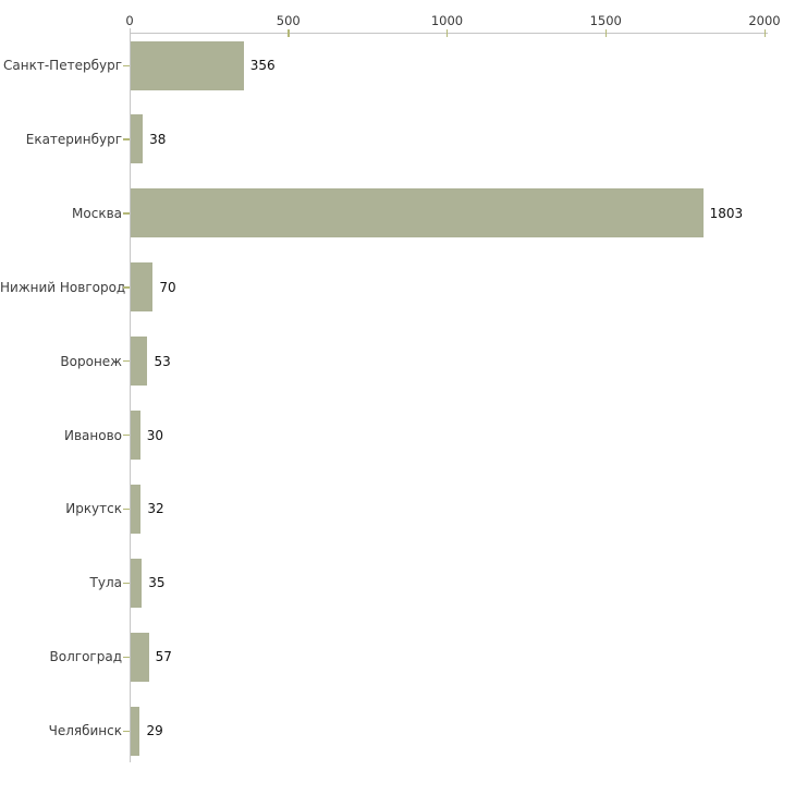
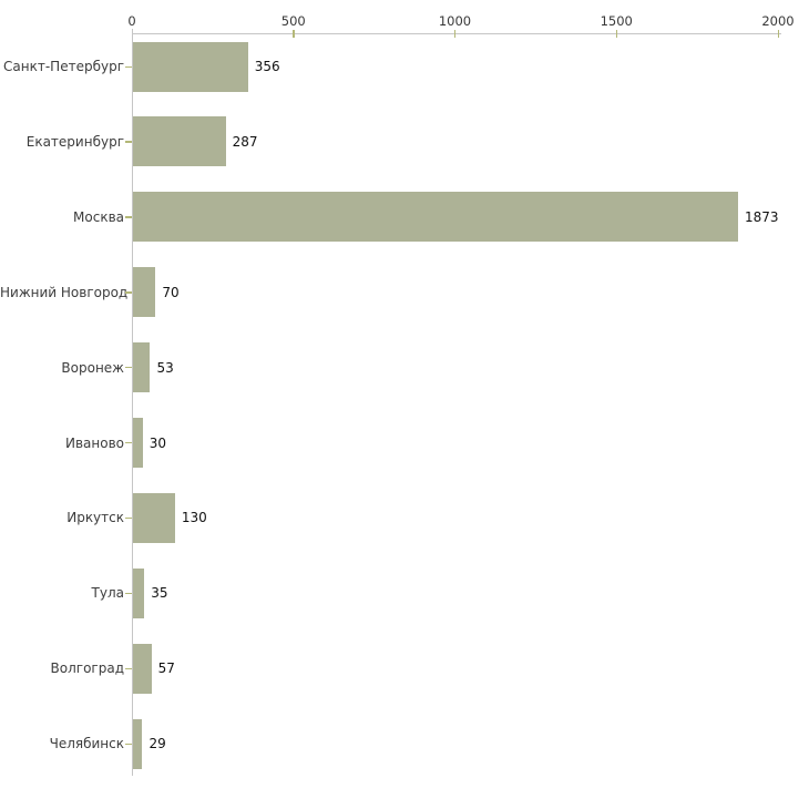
Екатеринбург: 38 -> 287
Москва: 1803 -> 1873
Иркутск: 32 -> 130
